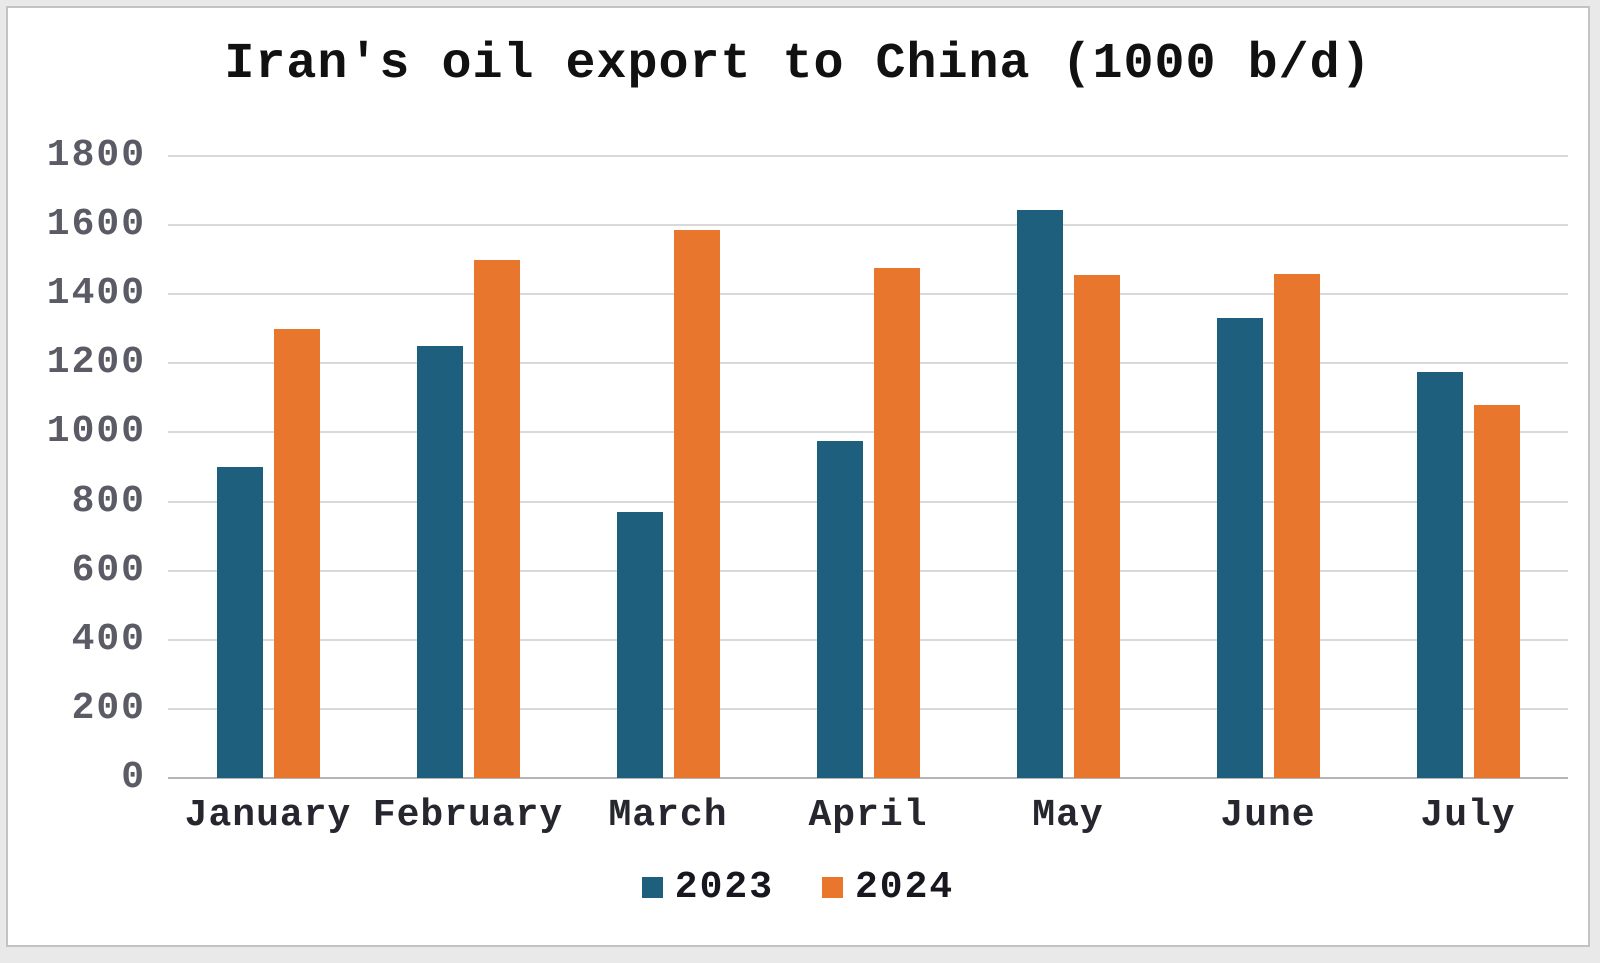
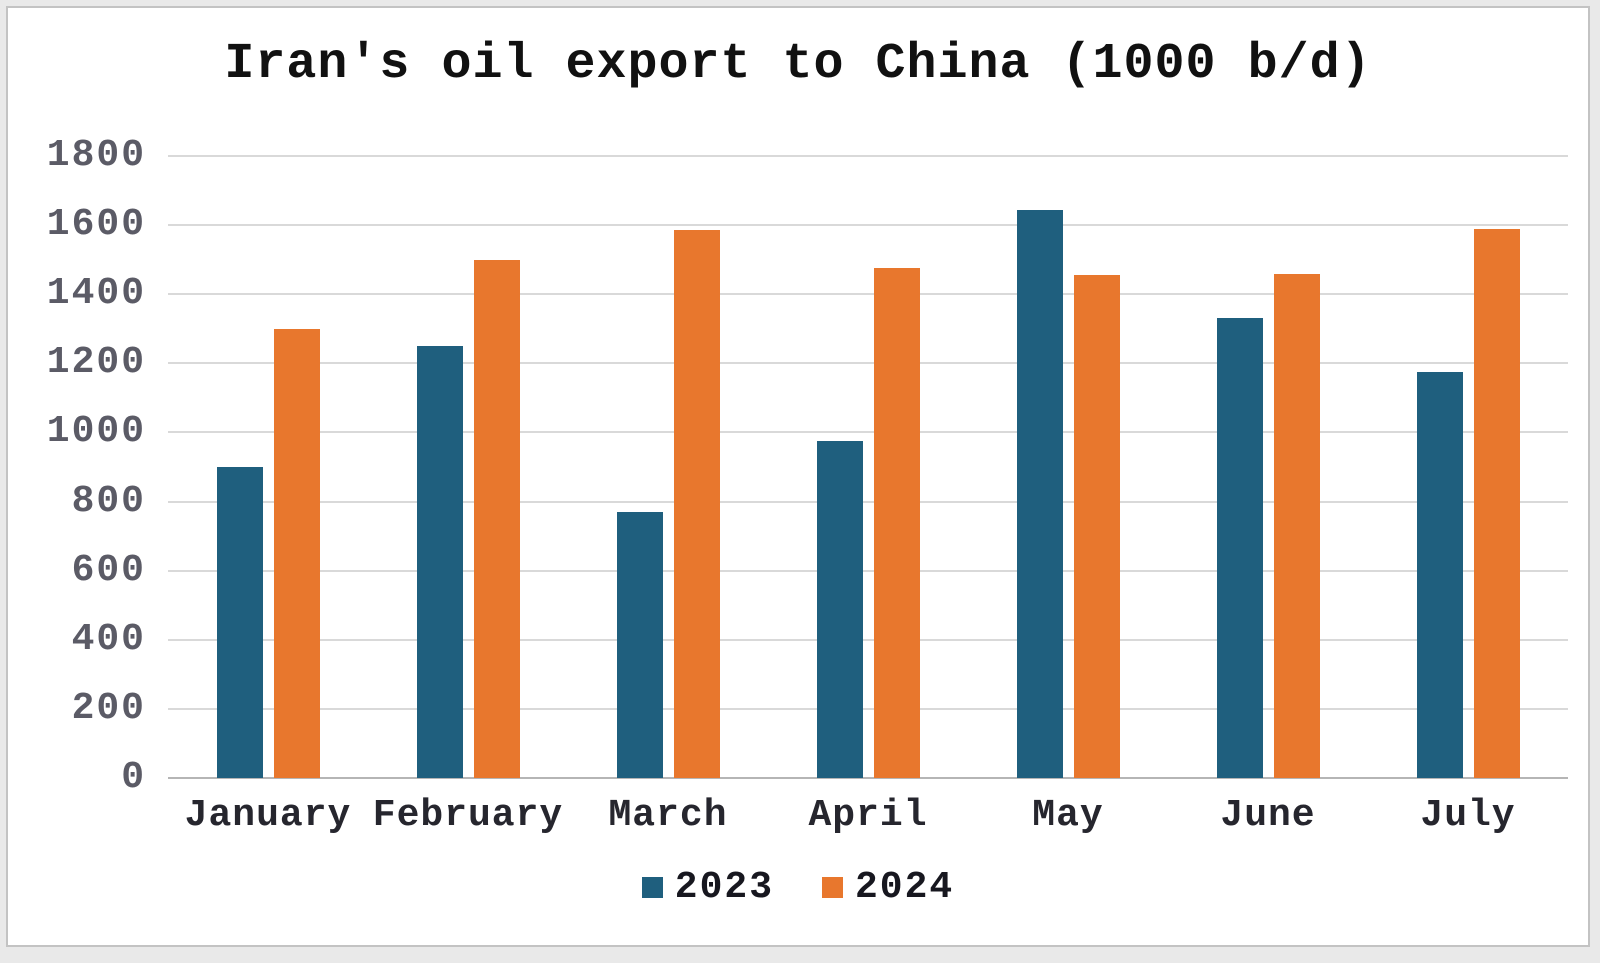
2024/July: 1080 -> 1590
